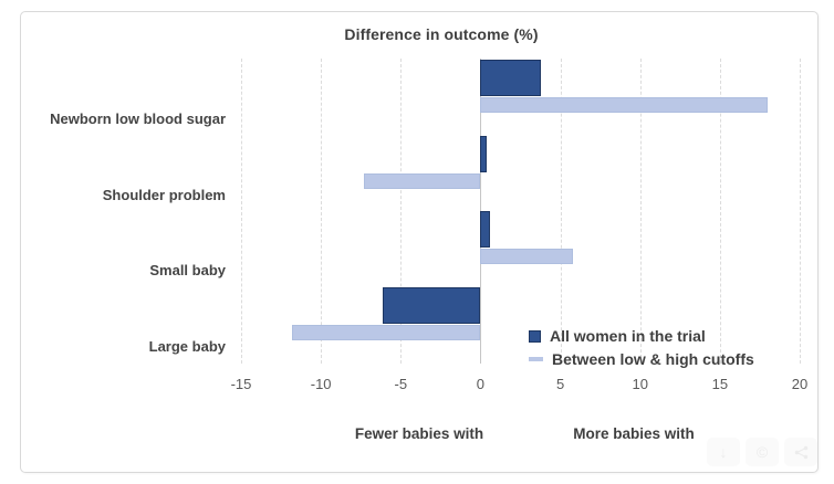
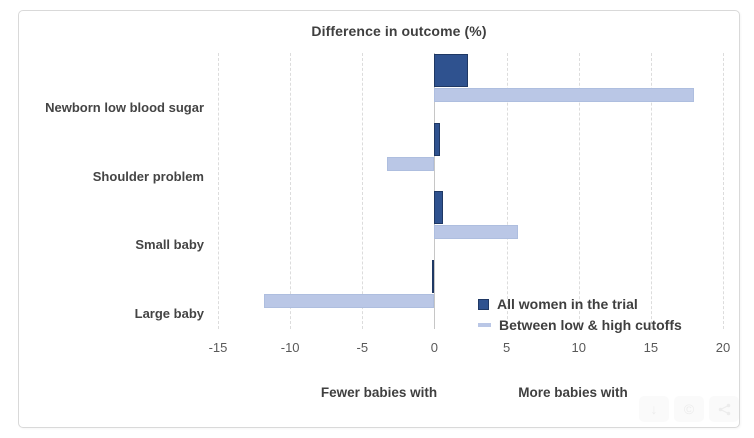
All women in the trial/Newborn low blood sugar: 3.8 -> 2.3
Between low & high cutoffs/Shoulder problem: -7.3 -> -3.3
All women in the trial/Large baby: -6.1 -> -0.2
